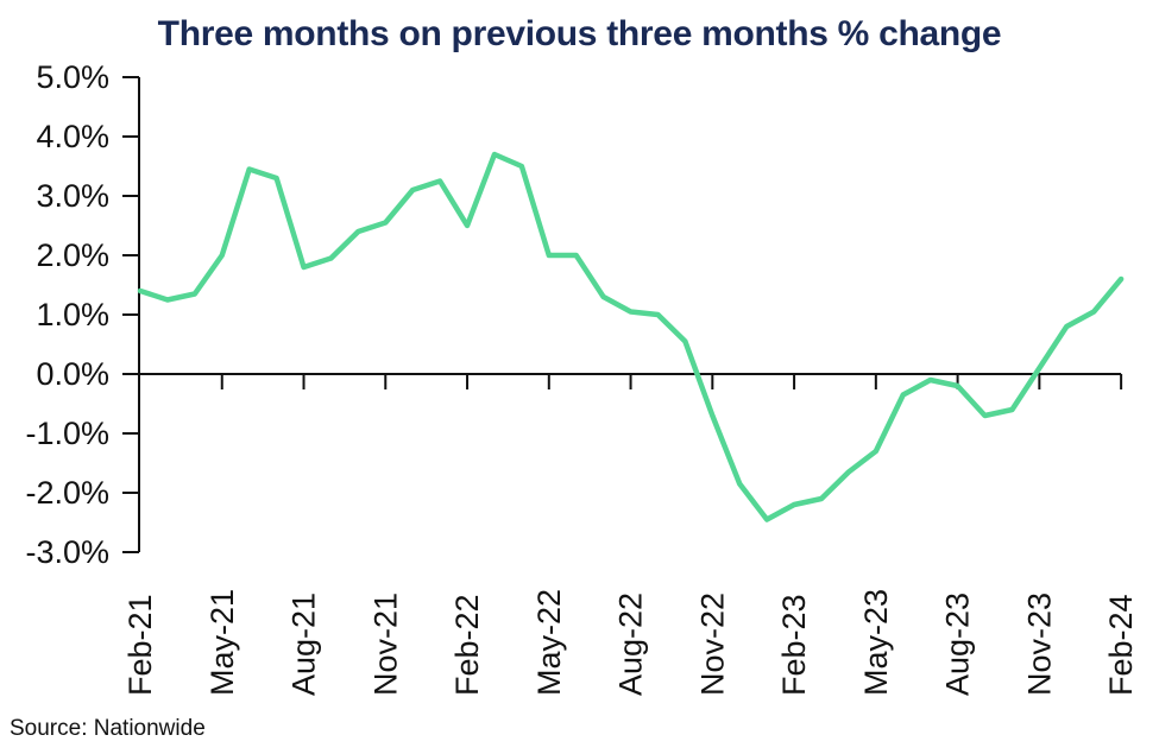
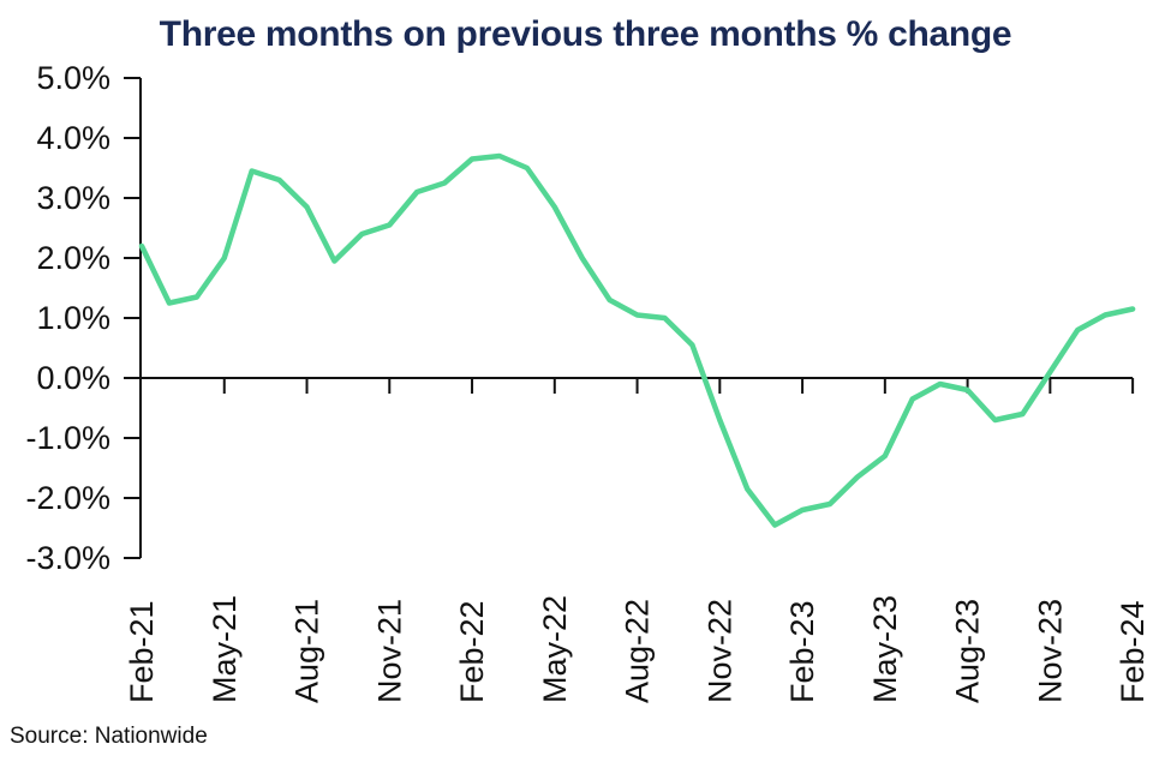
Feb-21: 1.4% -> 2.2%
Aug-21: 1.8% -> 2.9%
Feb-22: 2.5% -> 3.6%
May-22: 2.0% -> 2.9%
Feb-24: 1.6% -> 1.1%
